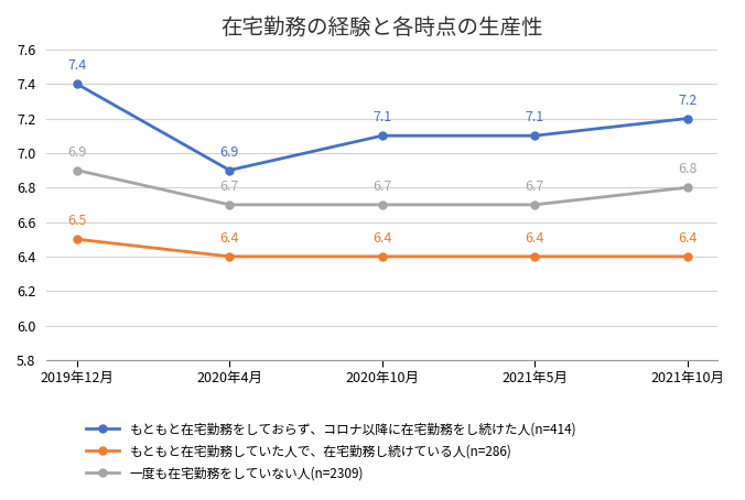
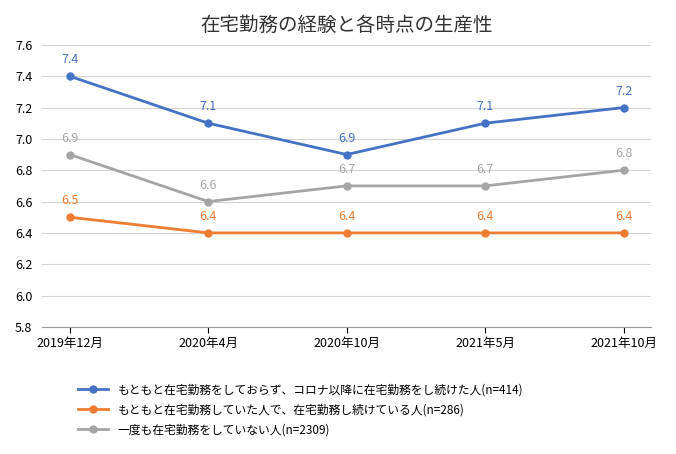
もともと在宅勤務をしておらず、コロナ以降に在宅勤務をし続けた人(n=414)/2020年4月: 6.9 -> 7.1
一度も在宅勤務をしていない人(n=2309)/2020年4月: 6.7 -> 6.6
もともと在宅勤務をしておらず、コロナ以降に在宅勤務をし続けた人(n=414)/2020年10月: 7.1 -> 6.9
